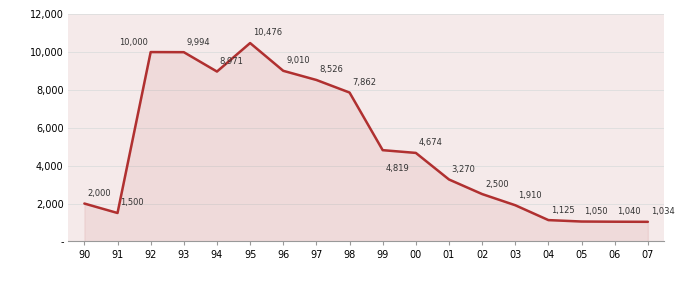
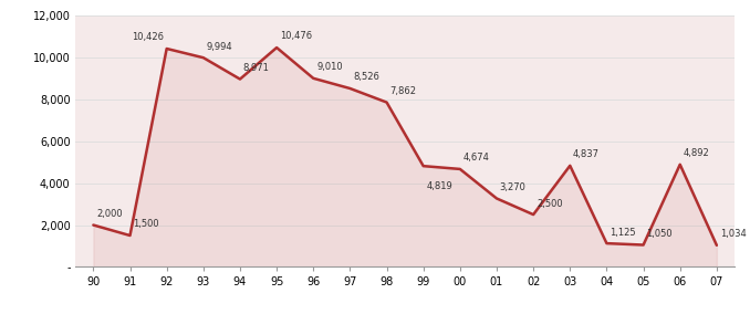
92: 10,000 -> 10,426
03: 1,910 -> 4,837
06: 1,040 -> 4,892
